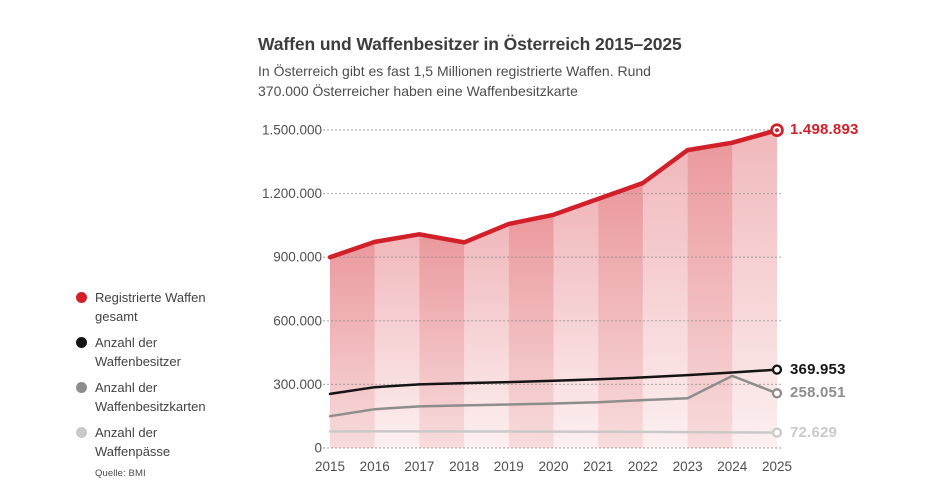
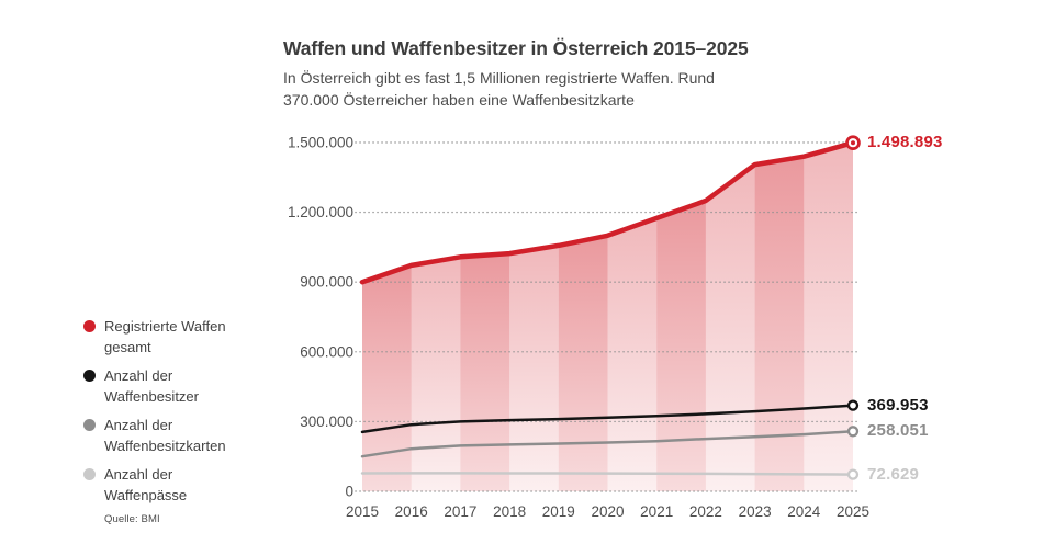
Registrierte Waffen gesamt/2018: 970000 -> 1020000
Anzahl der Waffenbesitzkarten/2024: 340000 -> 240000
